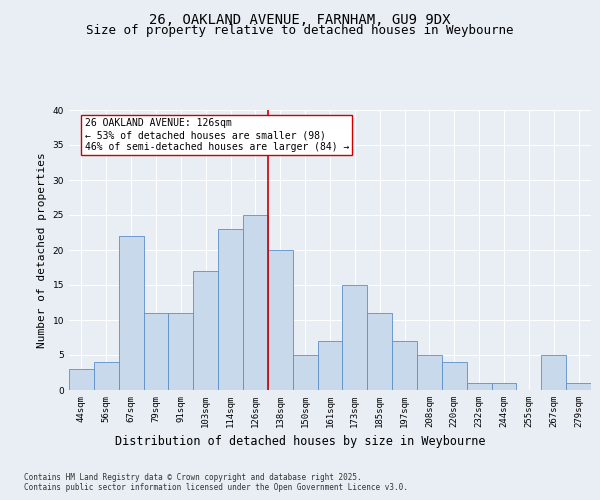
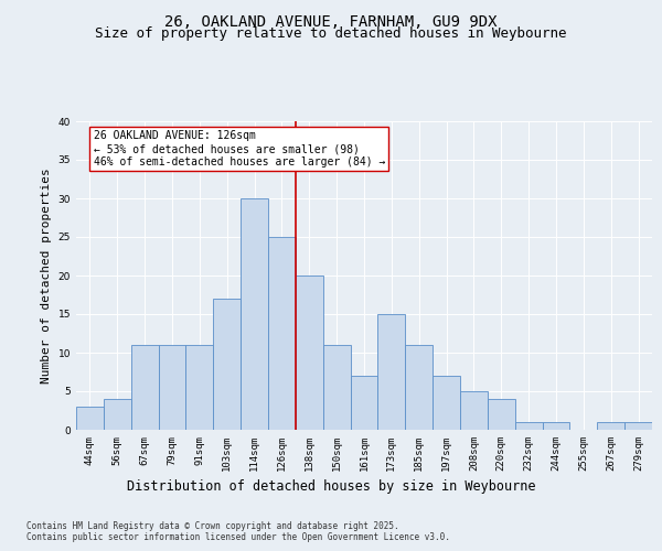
67sqm: 22 -> 11
114sqm: 23 -> 30
150sqm: 5 -> 11
267sqm: 5 -> 1
